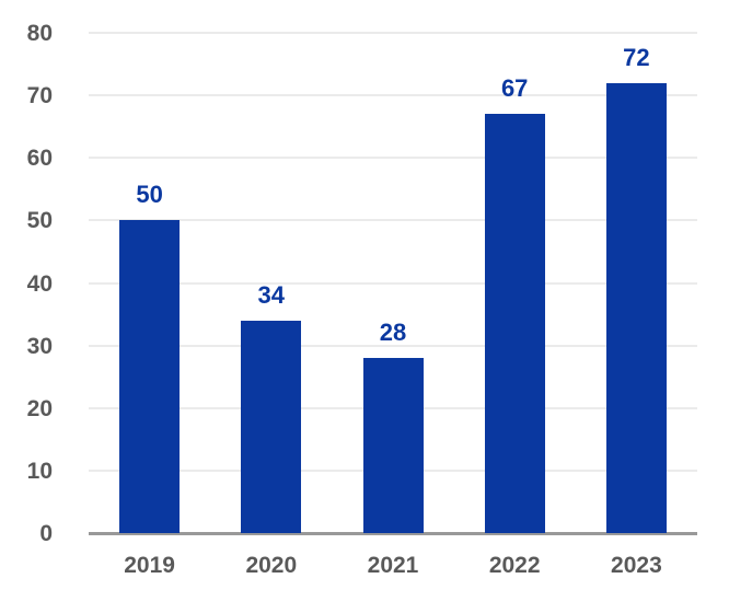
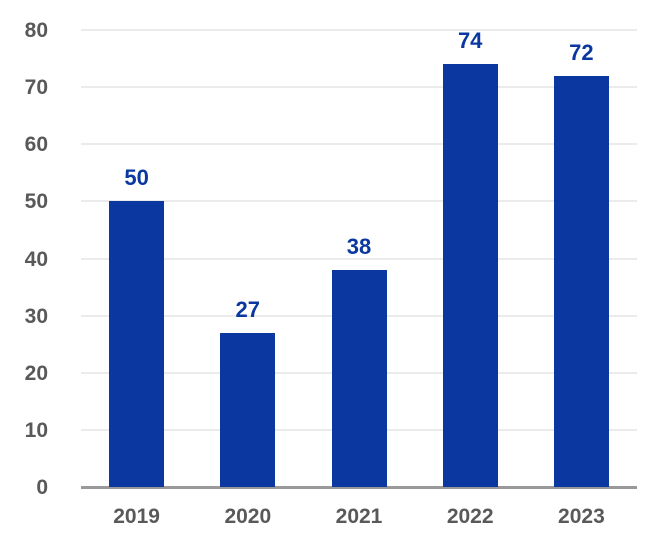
2020: 34 -> 27
2021: 28 -> 38
2022: 67 -> 74
